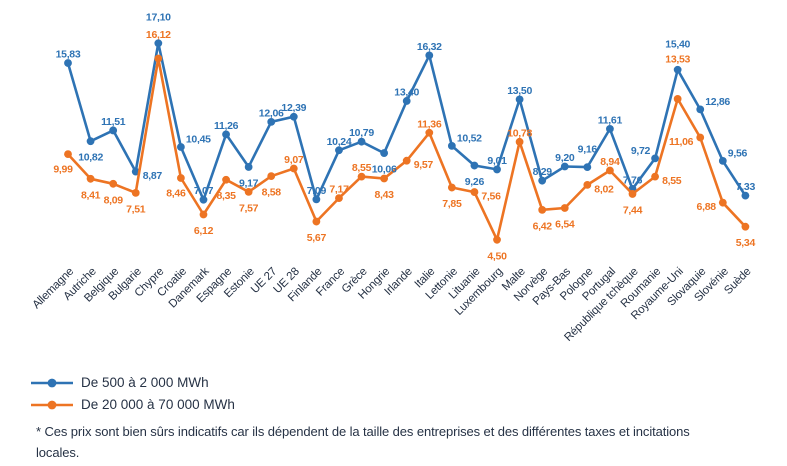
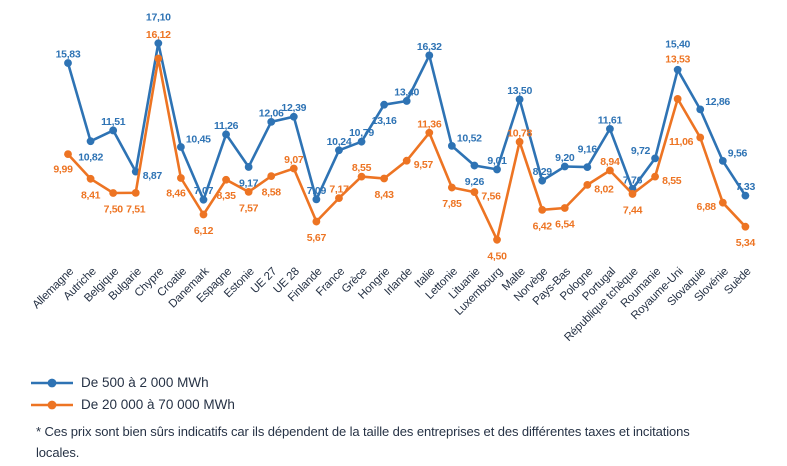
De 20 000 à 70 000 MWh/Belgique: 8,09 -> 7,50
De 500 à 2 000 MWh/Hongrie: 10,06 -> 13,16
